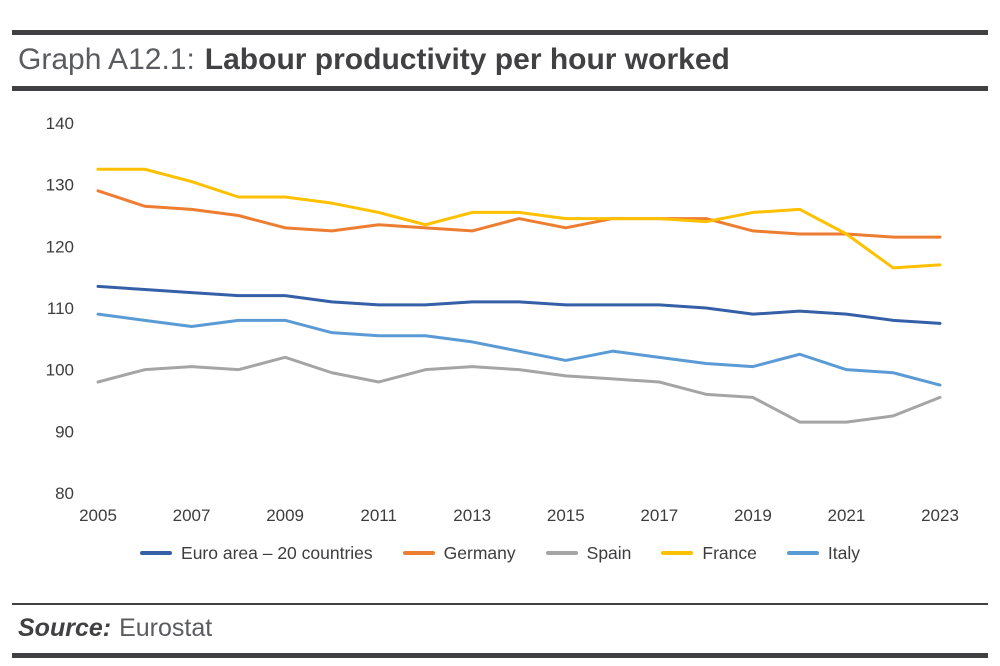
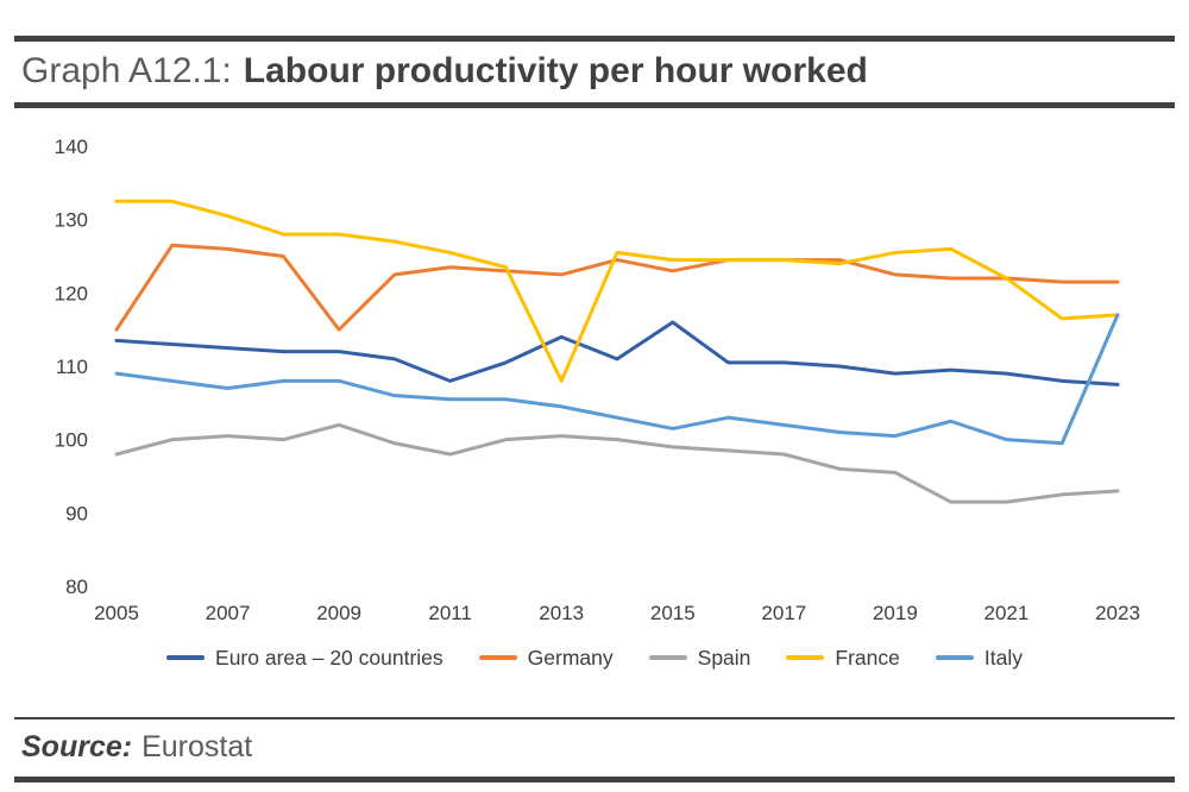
Germany/2005: 129 -> 115
Germany/2009: 123 -> 115
Euro area – 20 countries/2011: 110 -> 108
Euro area – 20 countries/2013: 111 -> 114
France/2013: 126 -> 108
Euro area – 20 countries/2015: 110 -> 116
Spain/2023: 96 -> 93
Italy/2023: 98 -> 117
